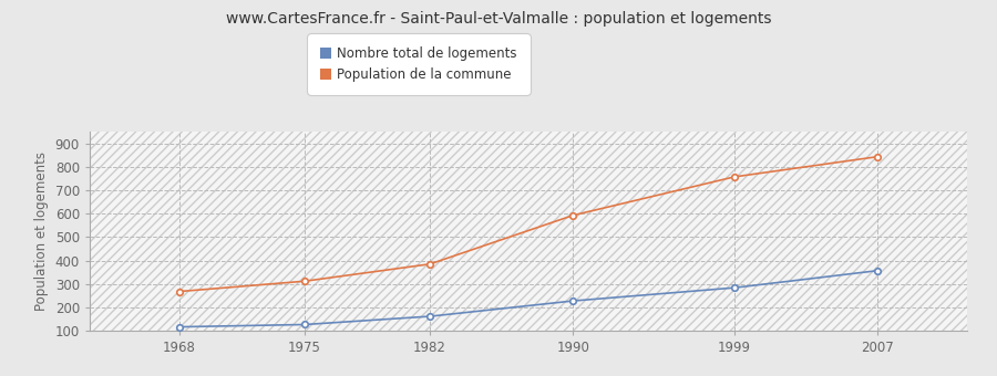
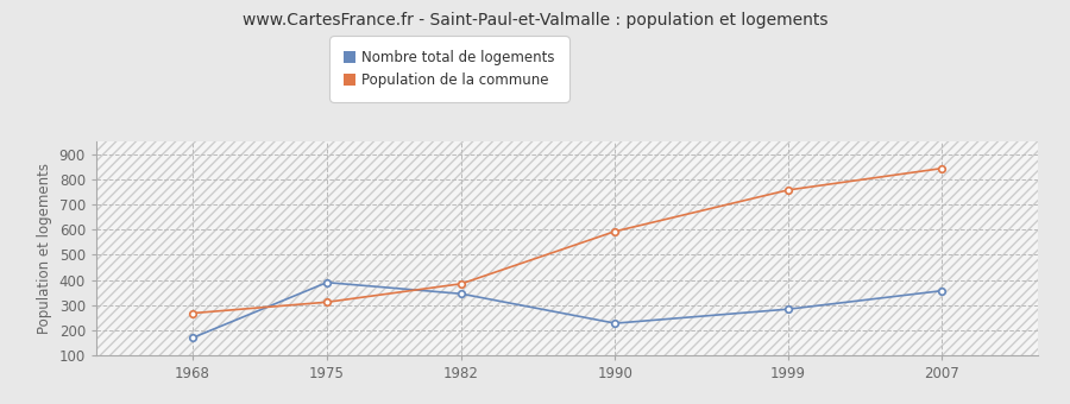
Nombre total de logements/1968: 117 -> 170
Nombre total de logements/1975: 127 -> 390
Nombre total de logements/1982: 162 -> 345
